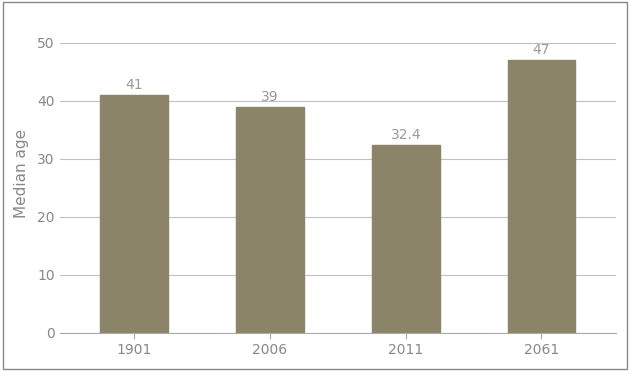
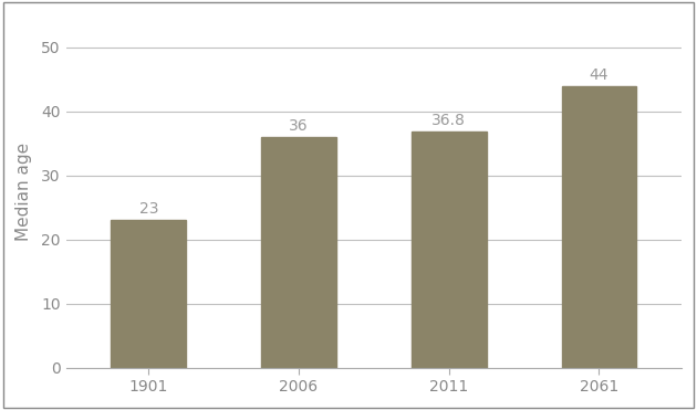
1901: 41 -> 23
2006: 39 -> 36
2011: 32.4 -> 36.8
2061: 47 -> 44
